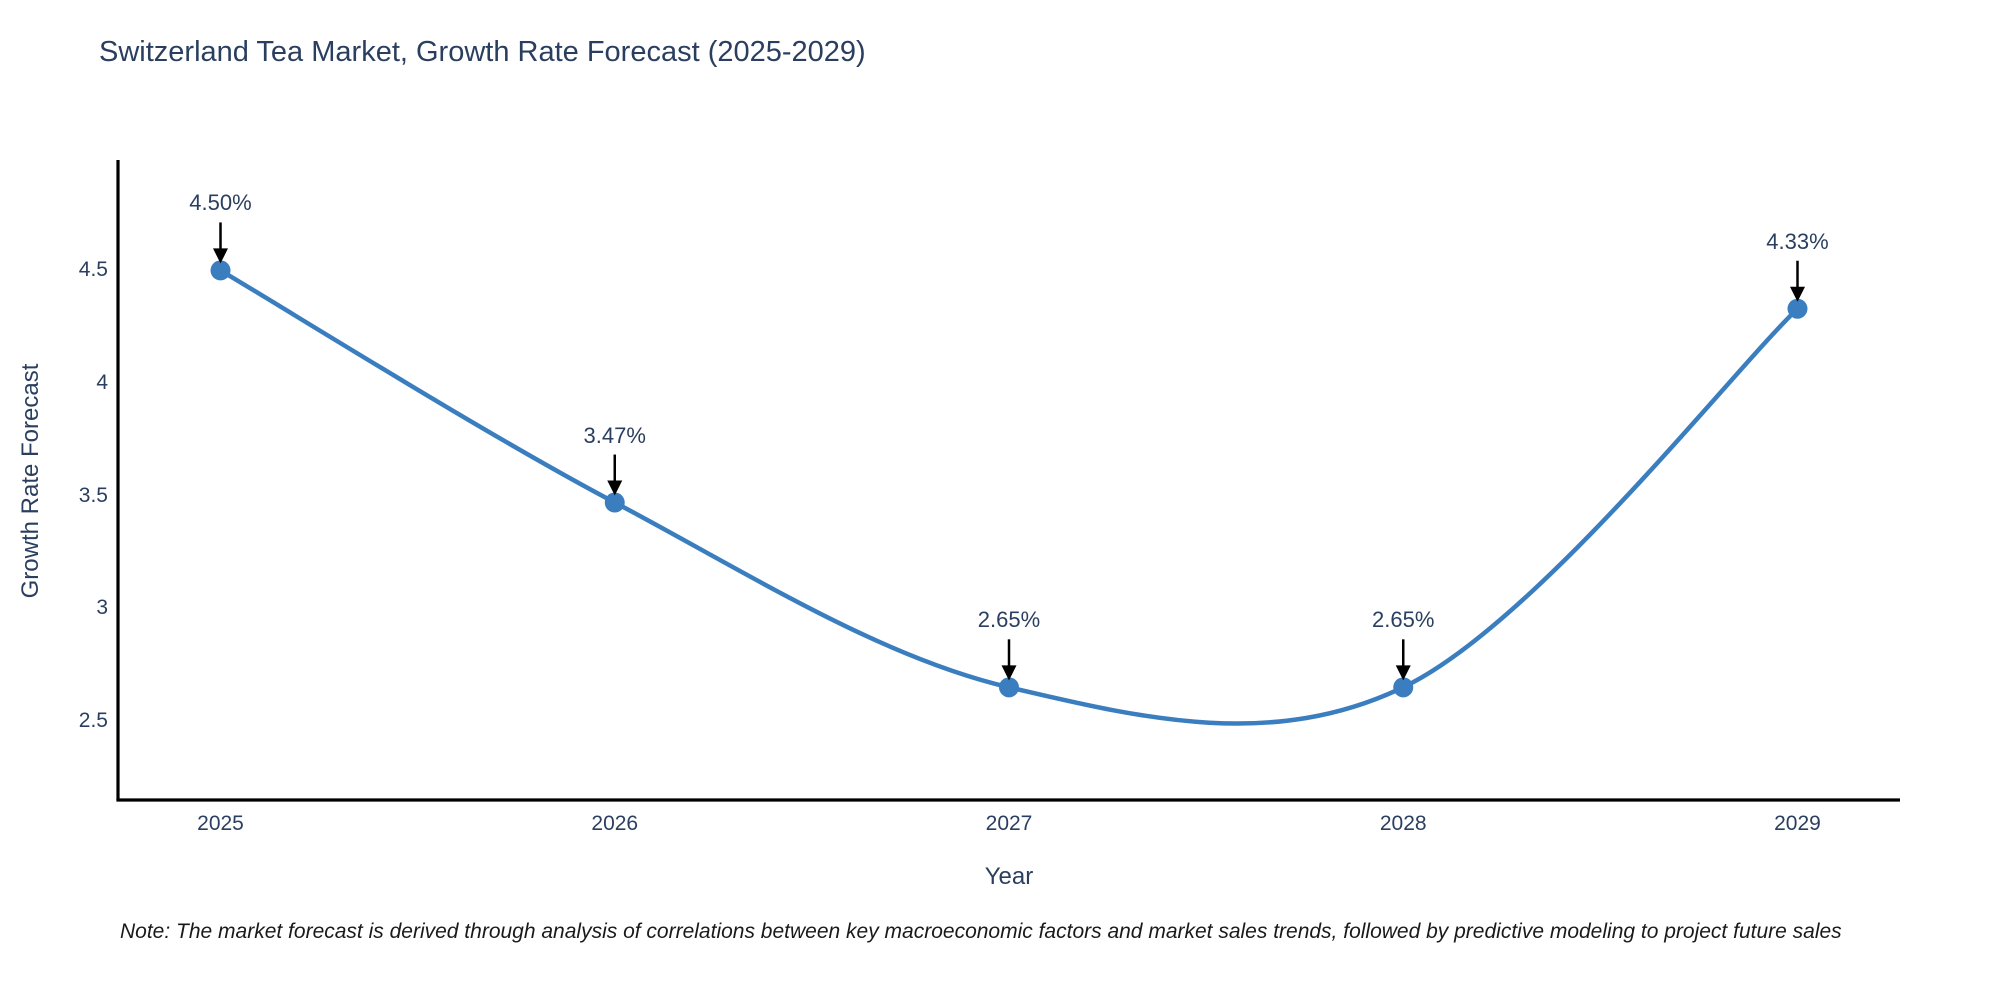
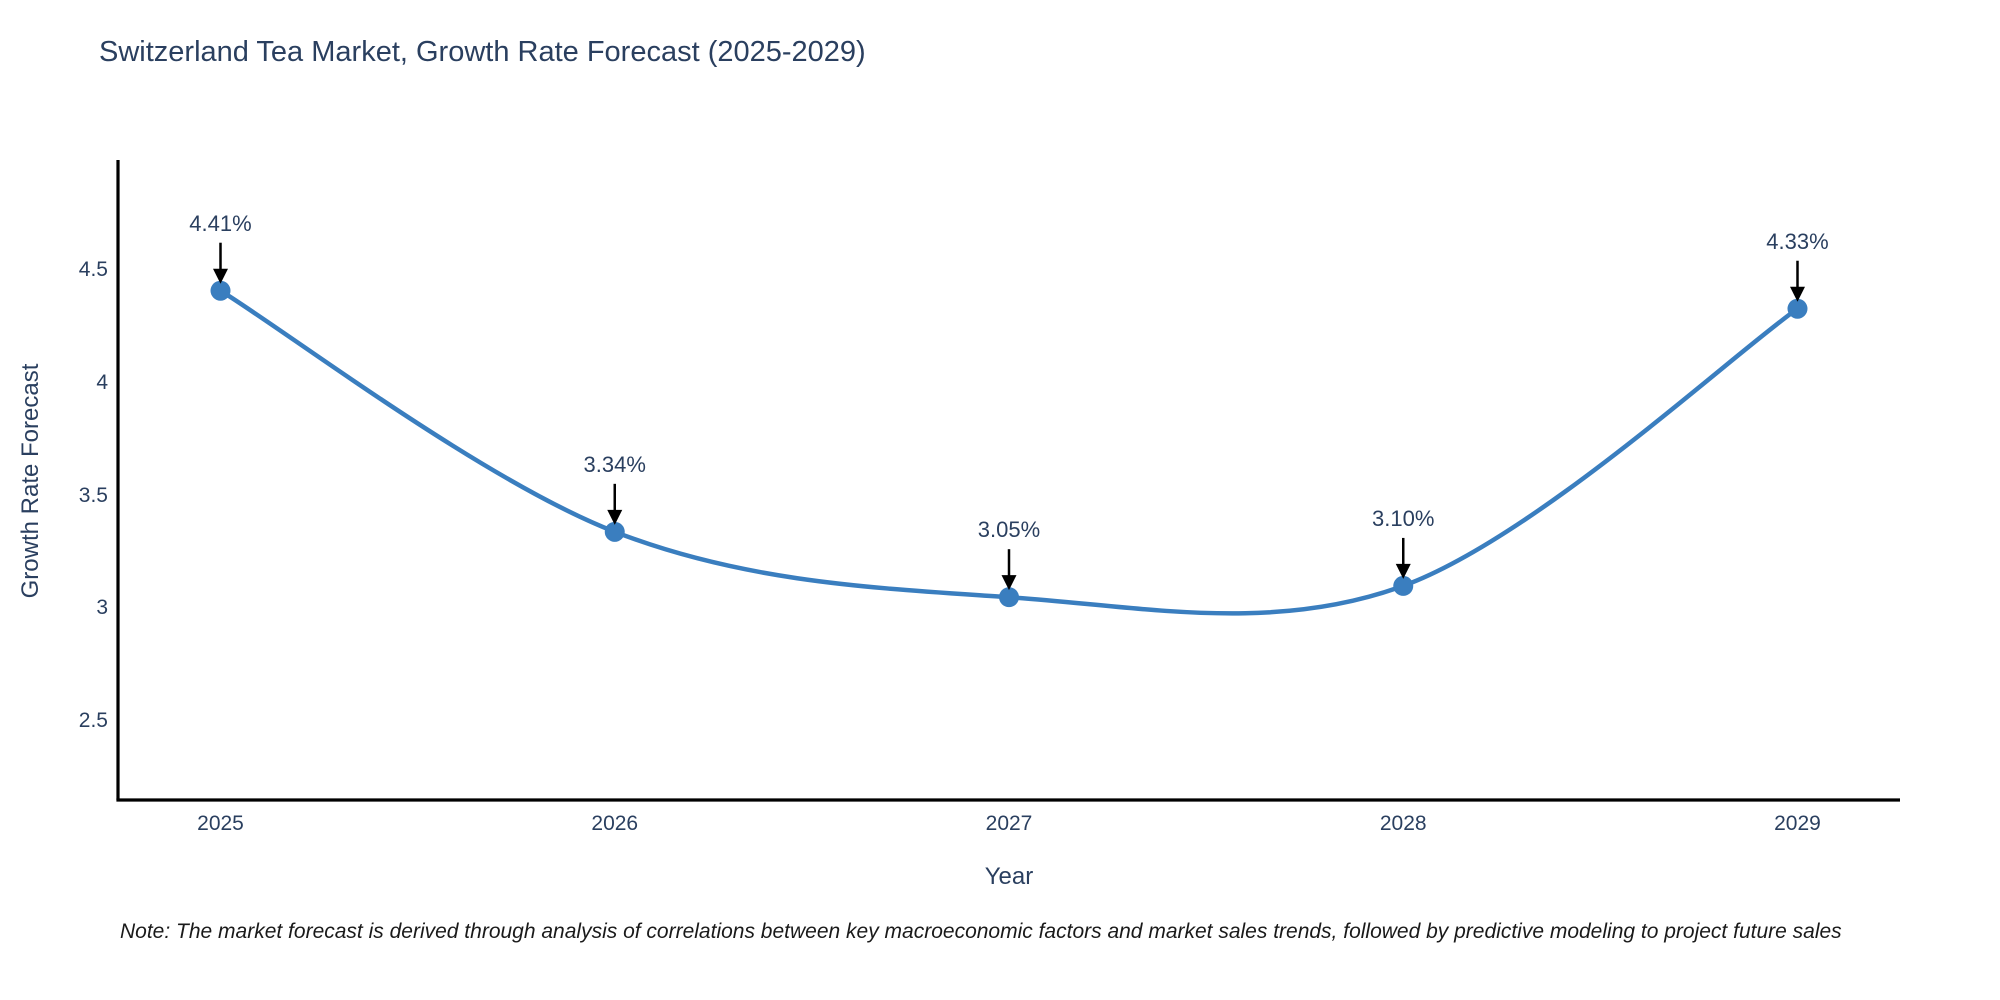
2025: 4.50% -> 4.41%
2026: 3.47% -> 3.34%
2027: 2.65% -> 3.05%
2028: 2.65% -> 3.10%
